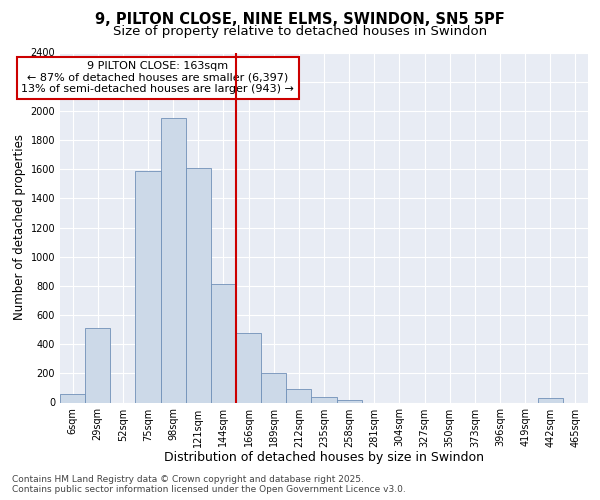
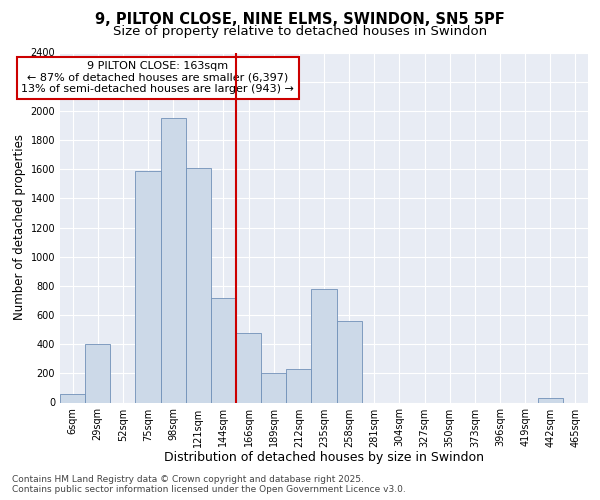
29sqm: 510 -> 400
144sqm: 810 -> 720
212sqm: 100 -> 230
235sqm: 40 -> 780
258sqm: 20 -> 560
